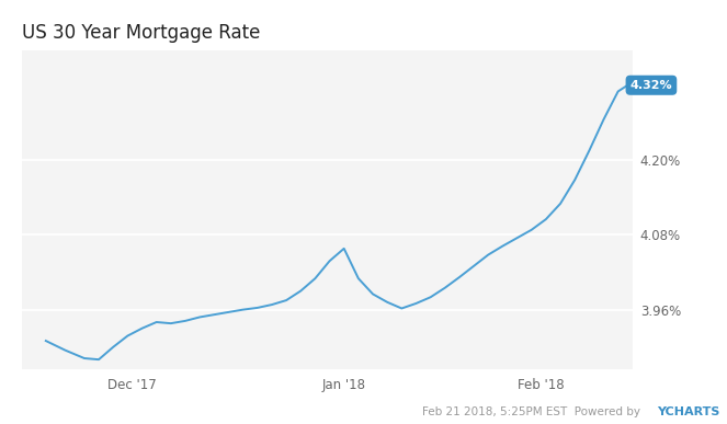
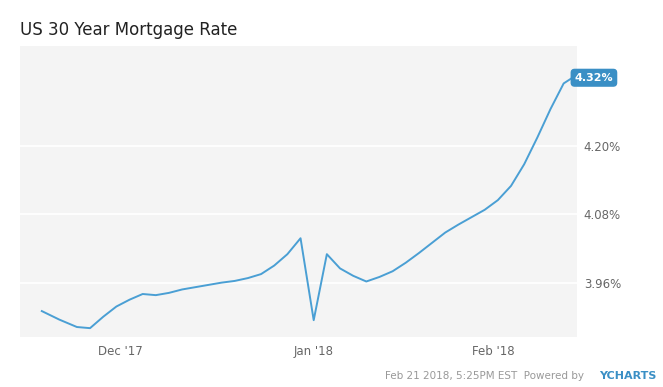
Jan '18: 4.058% -> 3.894%
